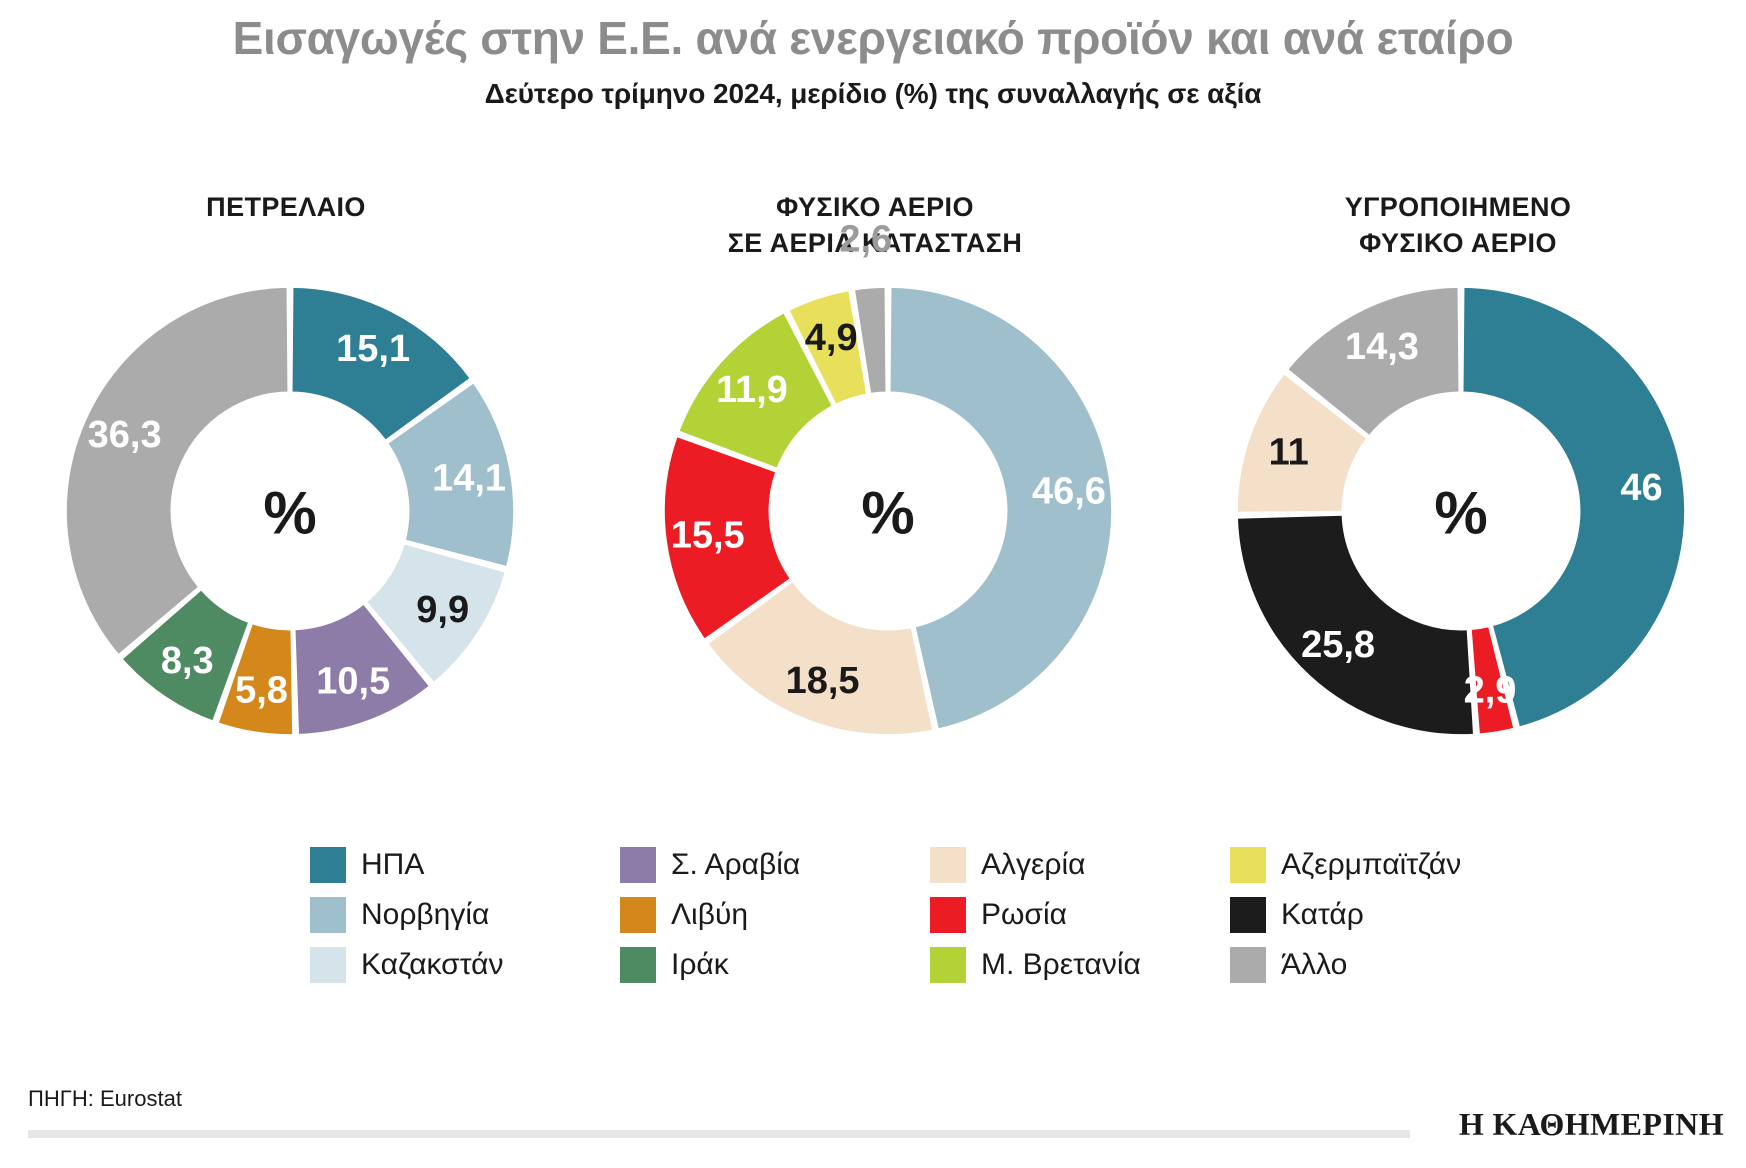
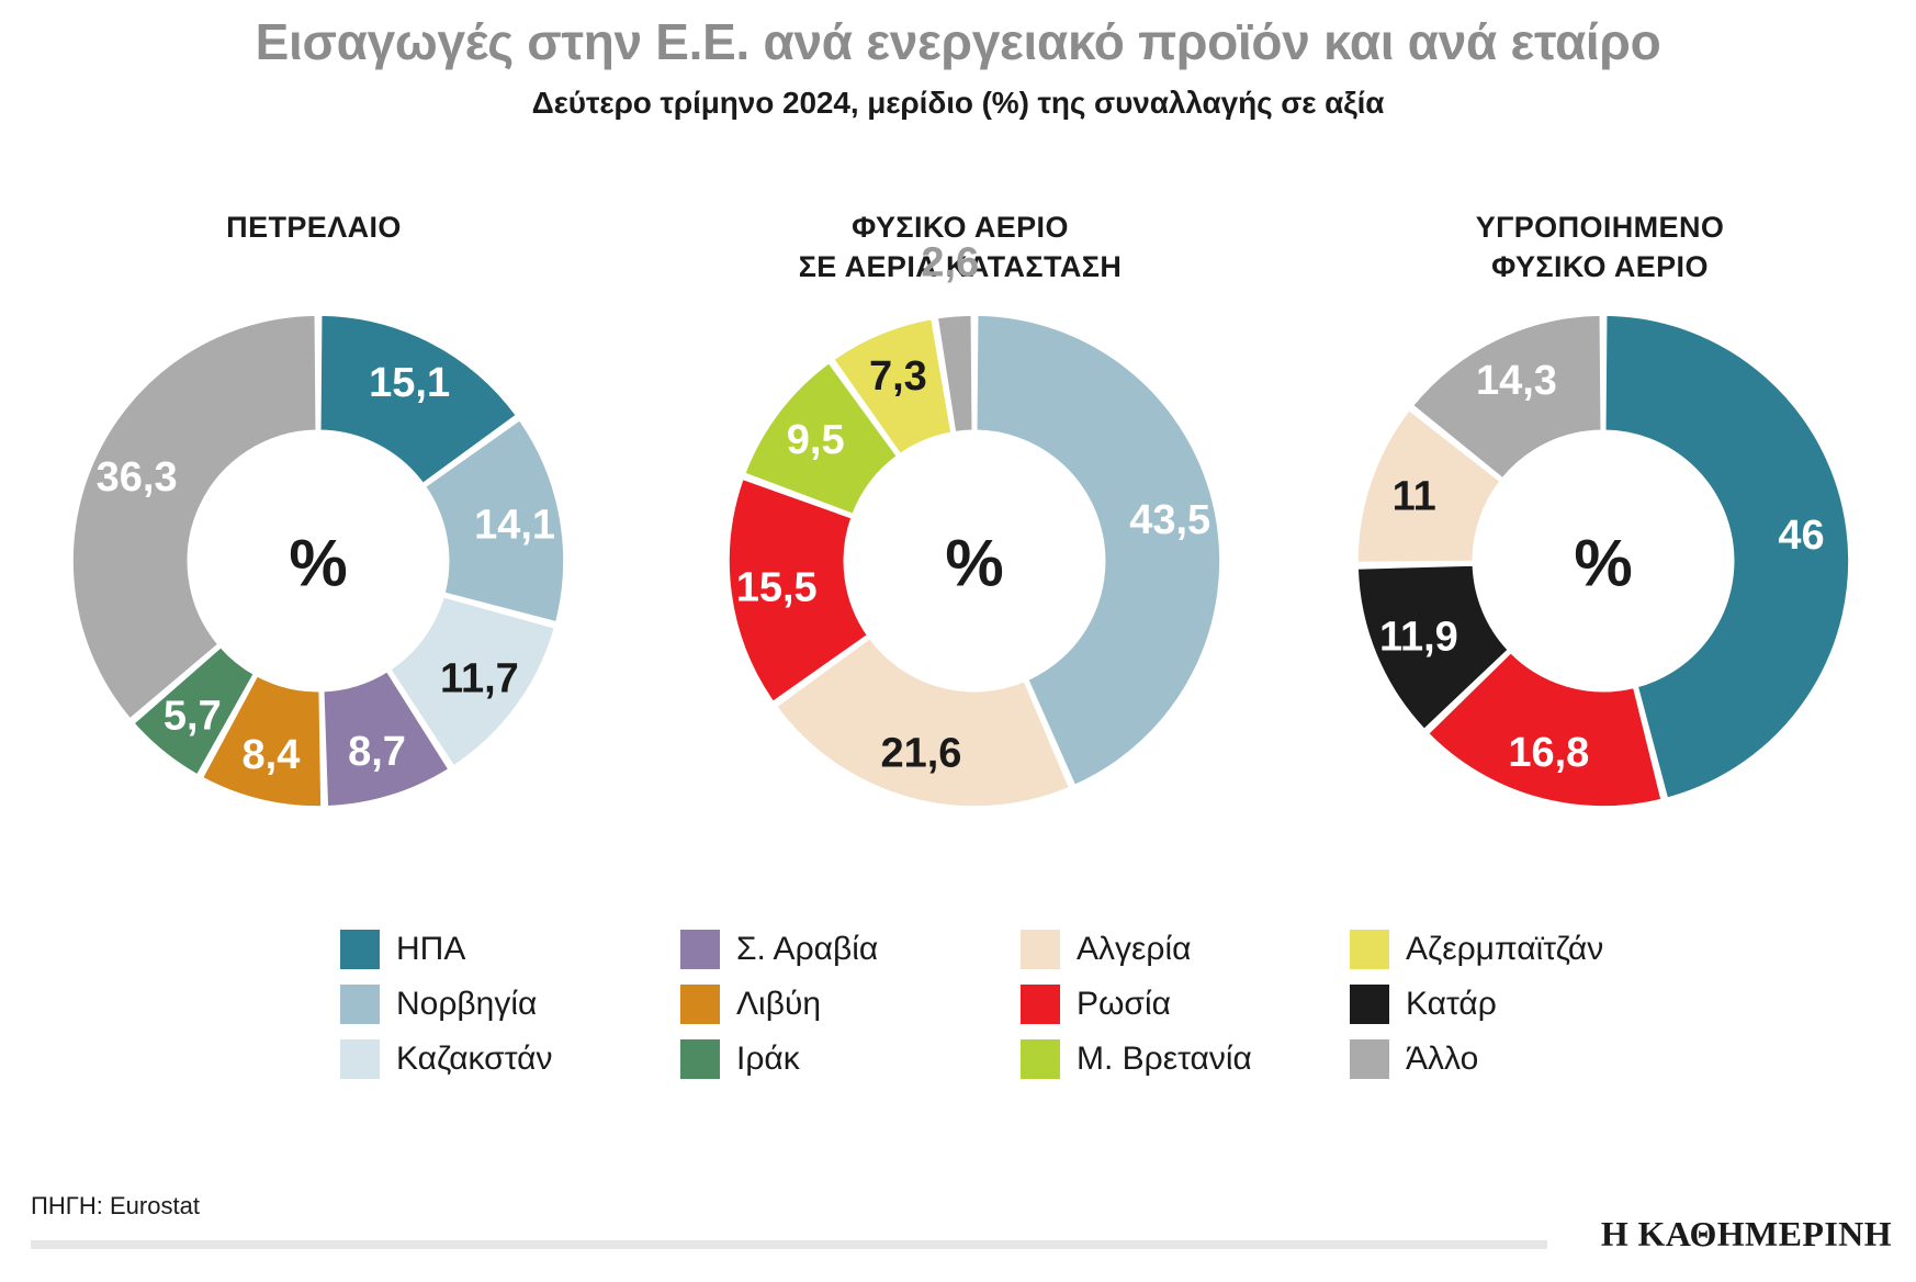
ΠΕΤΡΕΛΑΙΟ/Καζακστάν: 9,9 -> 11,7
ΠΕΤΡΕΛΑΙΟ/Σ. Αραβία: 10,5 -> 8,7
ΠΕΤΡΕΛΑΙΟ/Λιβύη: 5,8 -> 8,4
ΠΕΤΡΕΛΑΙΟ/Ιράκ: 8,3 -> 5,7
ΦΥΣΙΚΟ ΑΕΡΙΟ ΣΕ ΑΕΡΙΑ ΚΑΤΑΣΤΑΣΗ/Νορβηγία: 46,6 -> 43,5
ΦΥΣΙΚΟ ΑΕΡΙΟ ΣΕ ΑΕΡΙΑ ΚΑΤΑΣΤΑΣΗ/Αλγερία: 18,5 -> 21,6
ΦΥΣΙΚΟ ΑΕΡΙΟ ΣΕ ΑΕΡΙΑ ΚΑΤΑΣΤΑΣΗ/Μ. Βρετανία: 11,9 -> 9,5
ΦΥΣΙΚΟ ΑΕΡΙΟ ΣΕ ΑΕΡΙΑ ΚΑΤΑΣΤΑΣΗ/Αζερμπαϊτζάν: 4,9 -> 7,3
ΥΓΡΟΠΟΙΗΜΕΝΟ ΦΥΣΙΚΟ ΑΕΡΙΟ/Ρωσία: 2,9 -> 16,8
ΥΓΡΟΠΟΙΗΜΕΝΟ ΦΥΣΙΚΟ ΑΕΡΙΟ/Κατάρ: 25,8 -> 11,9
